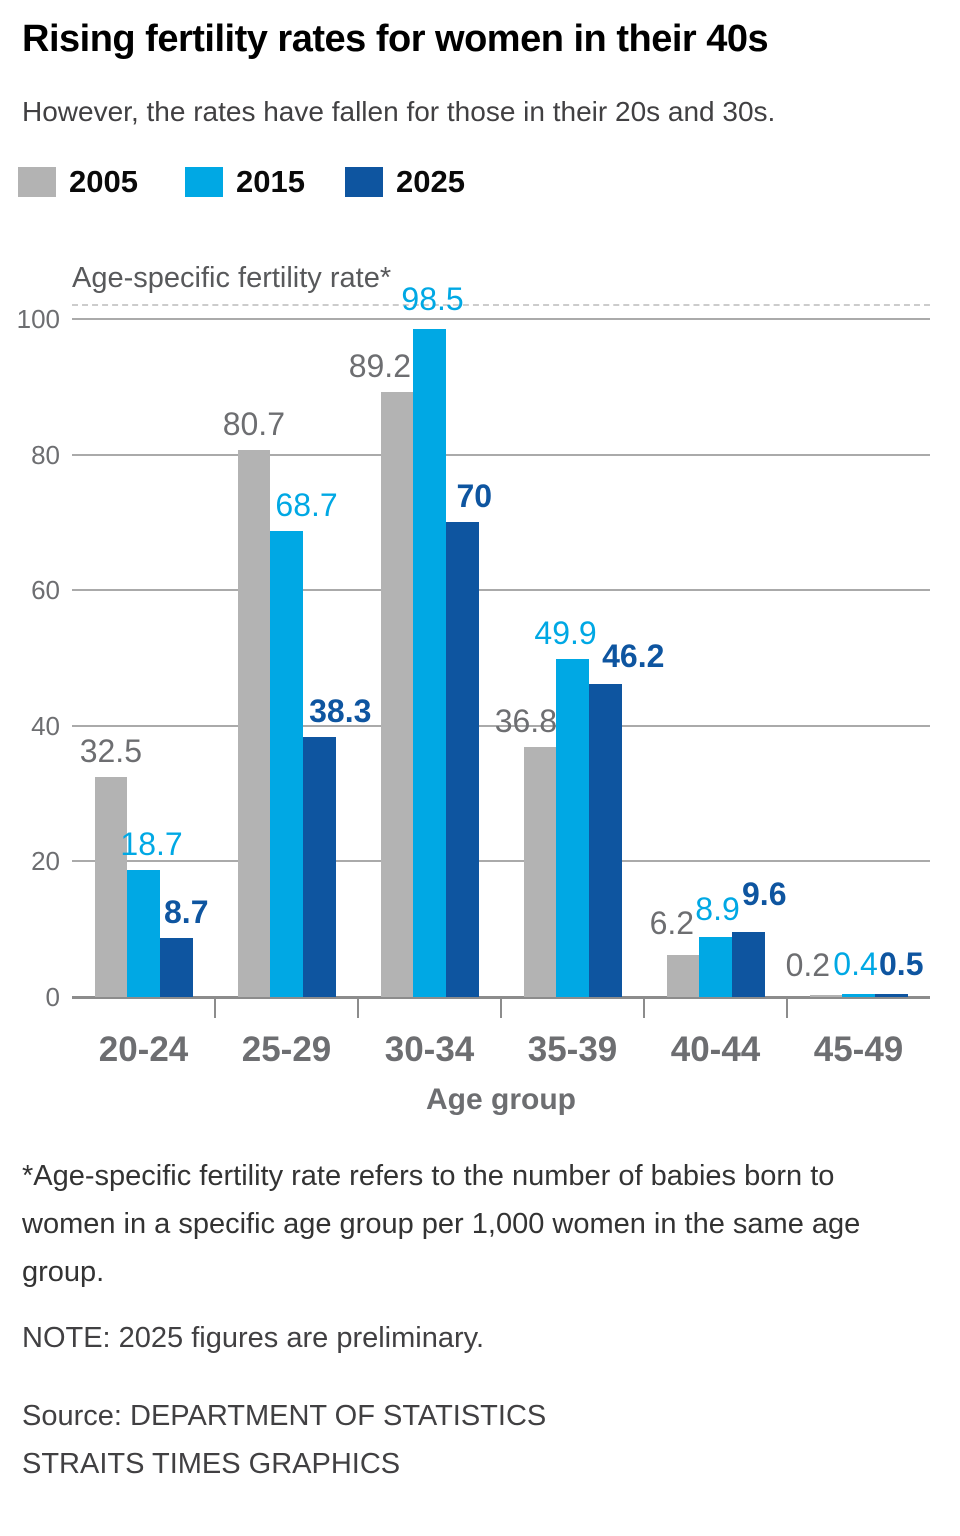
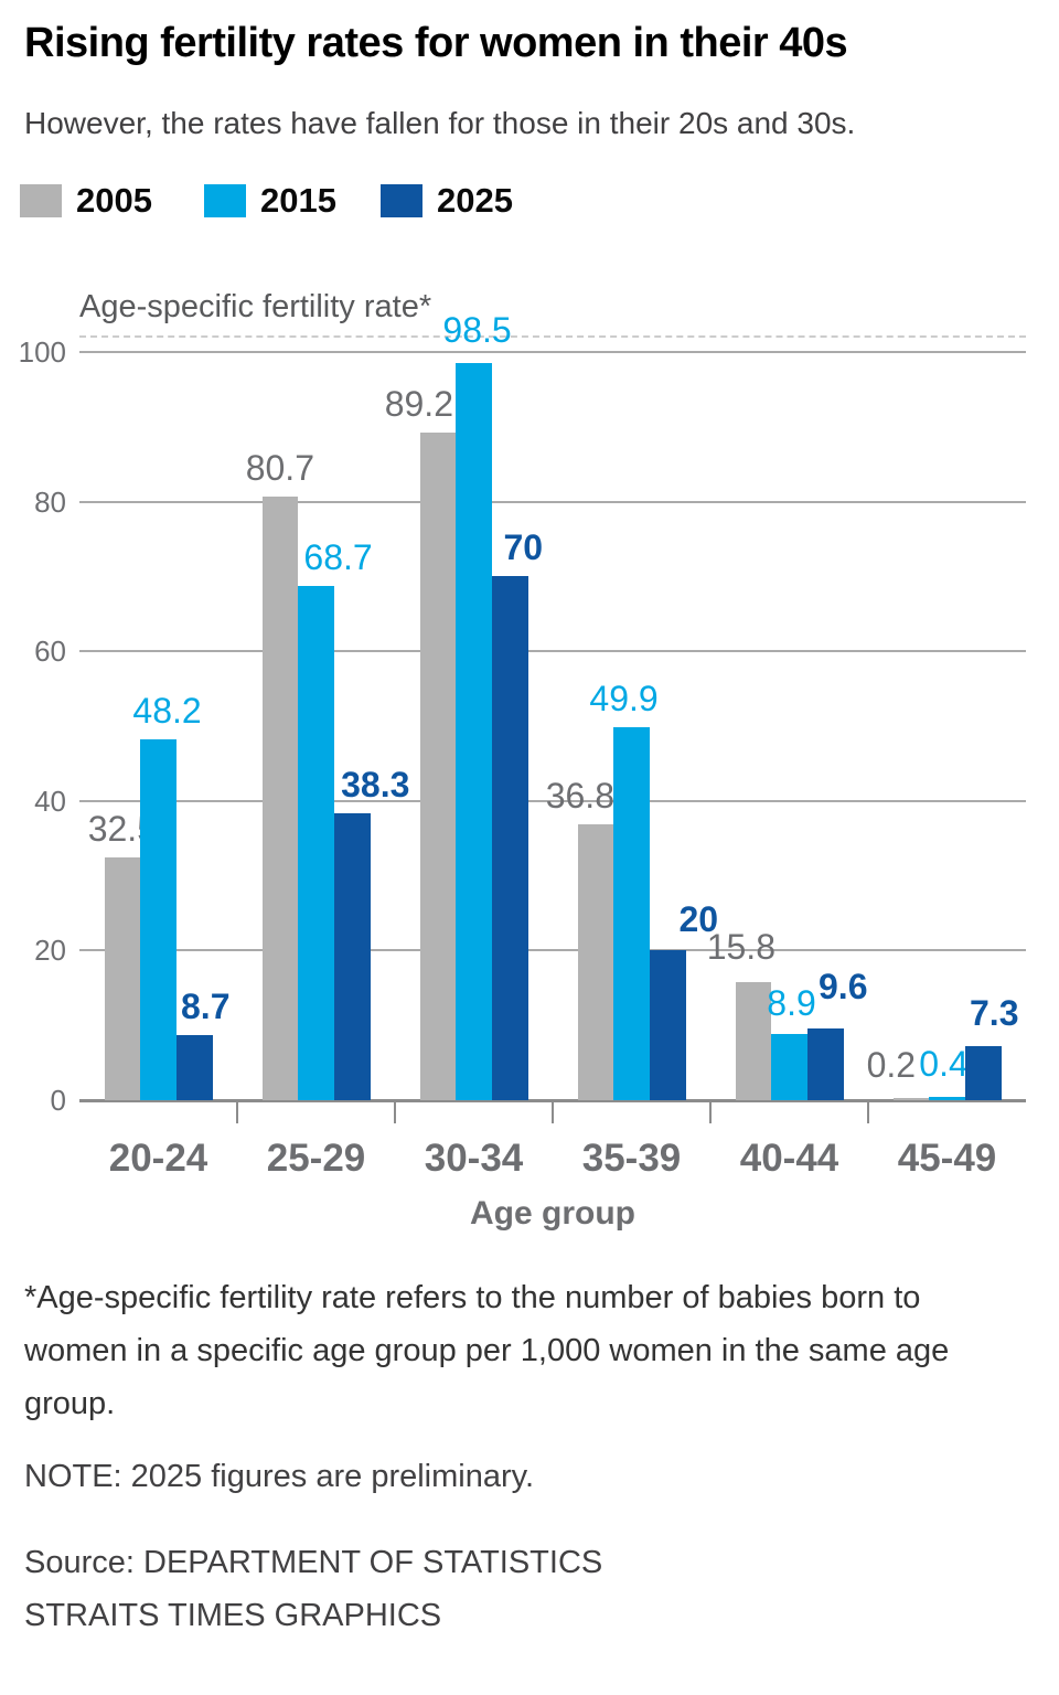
2015/20-24: 18.7 -> 48.2
2025/35-39: 46.2 -> 20
2005/40-44: 6.2 -> 15.8
2025/45-49: 0.5 -> 7.3
